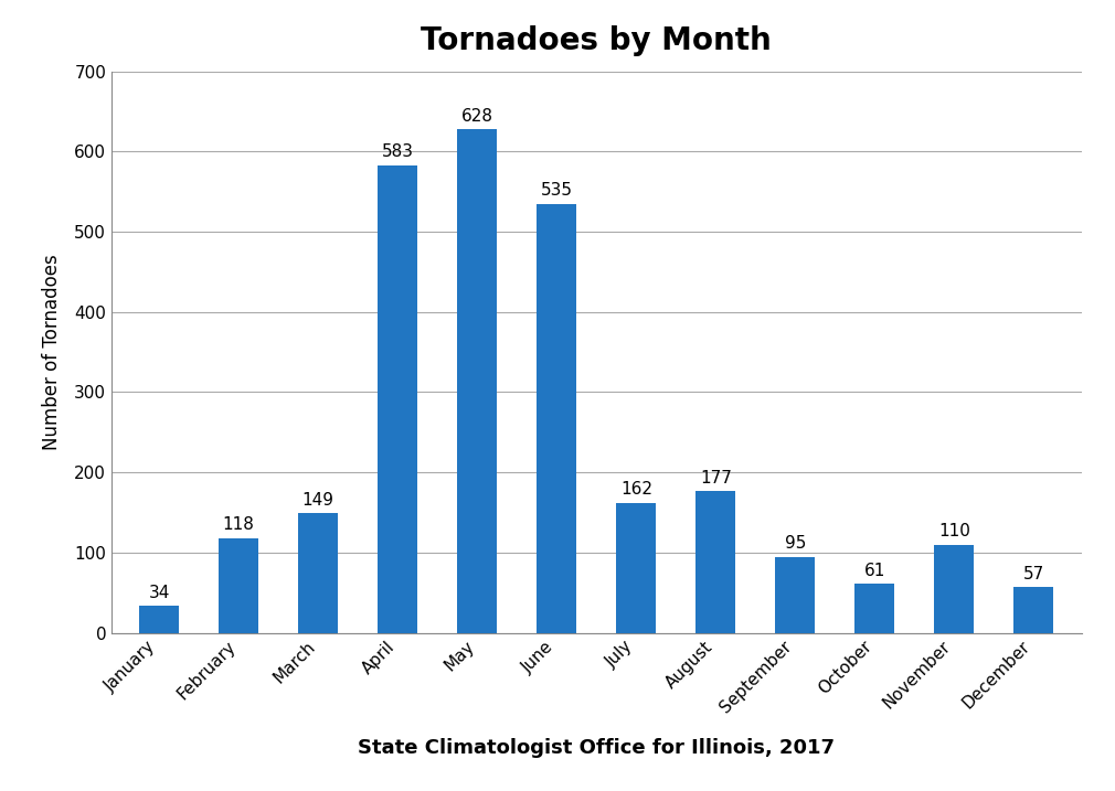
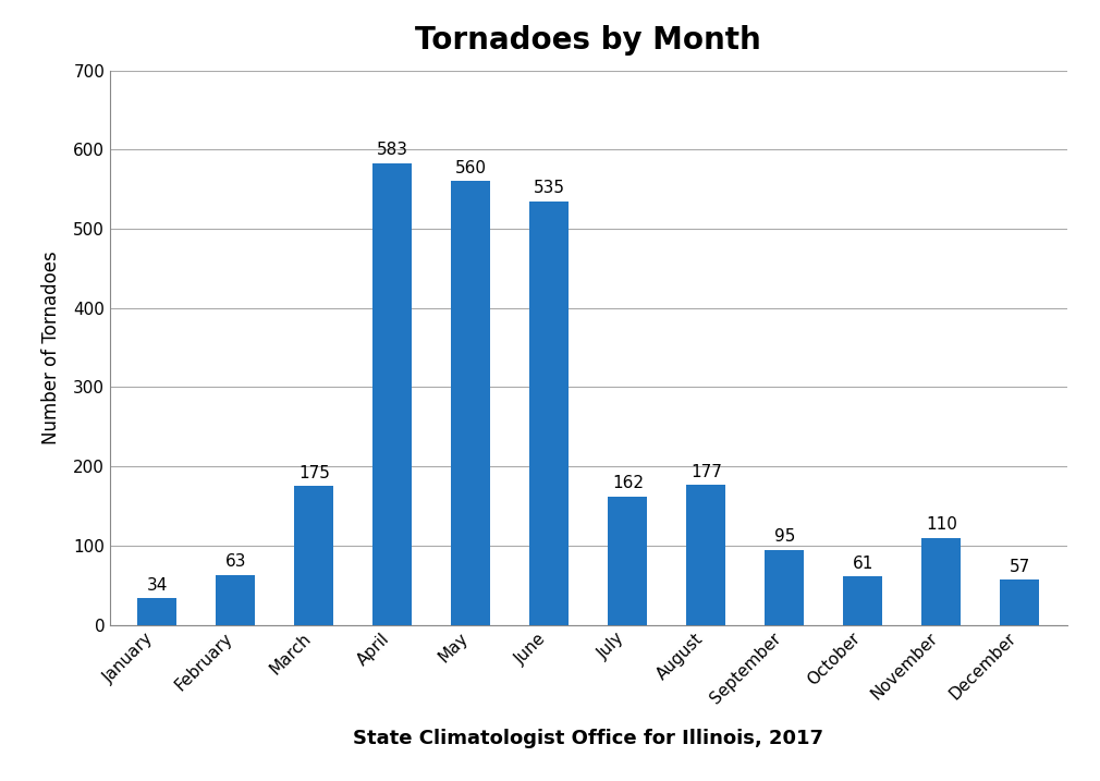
February: 118 -> 63
March: 149 -> 175
May: 628 -> 560
